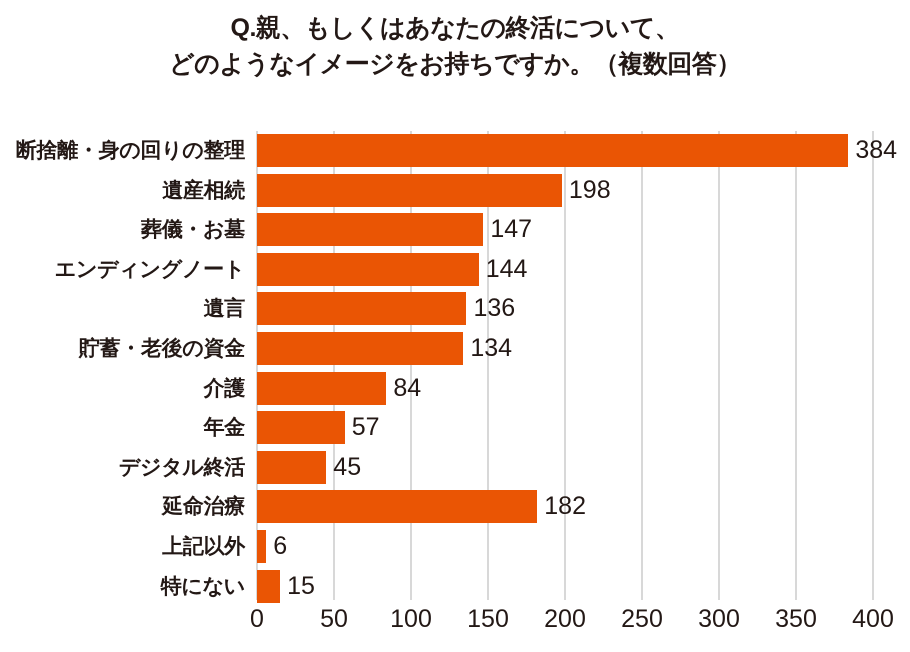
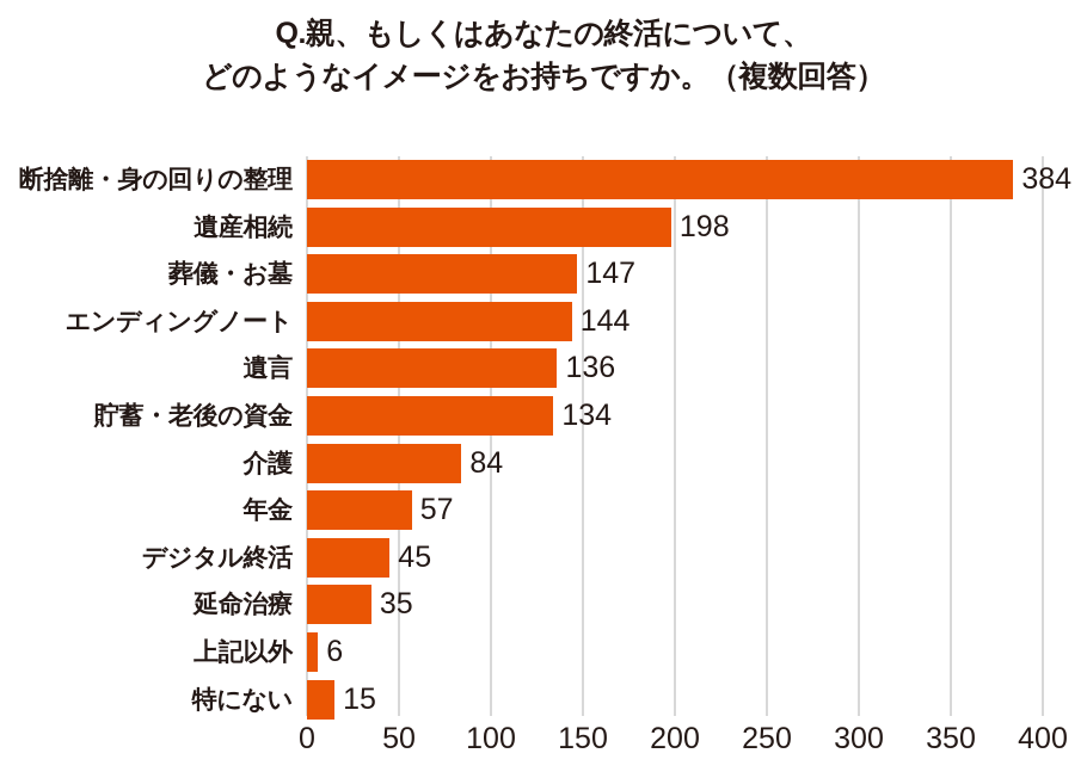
延命治療: 182 -> 35
